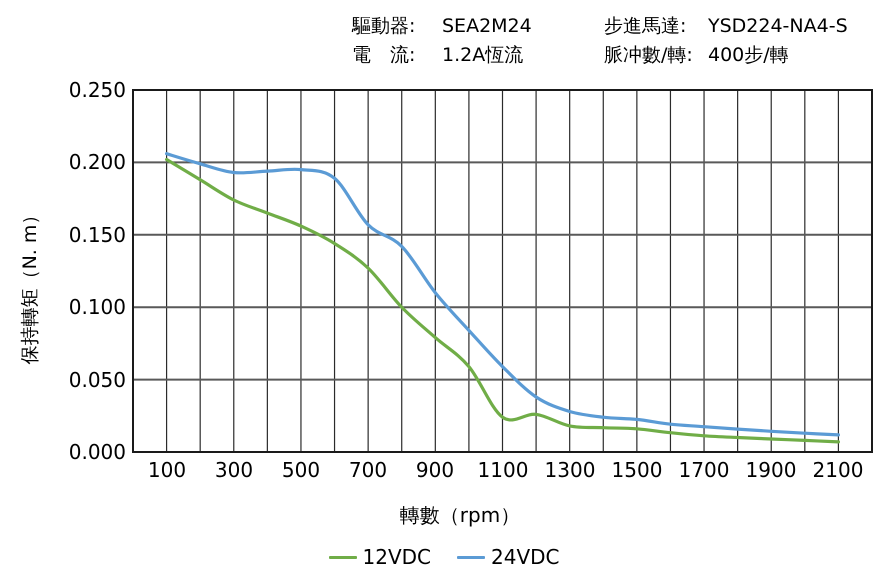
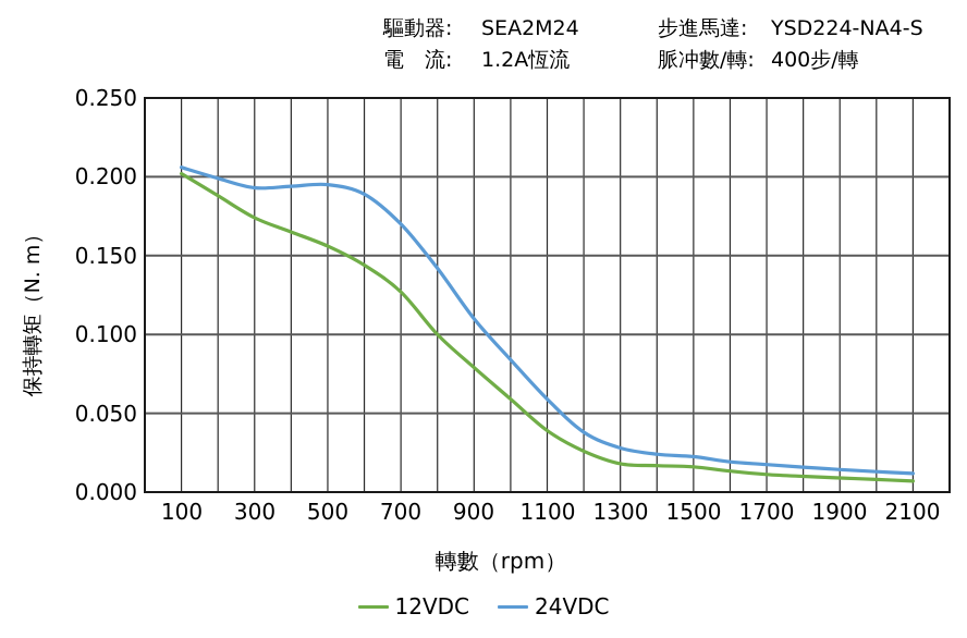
24VDC/700: 0.157 -> 0.170
12VDC/1100: 0.024 -> 0.039
